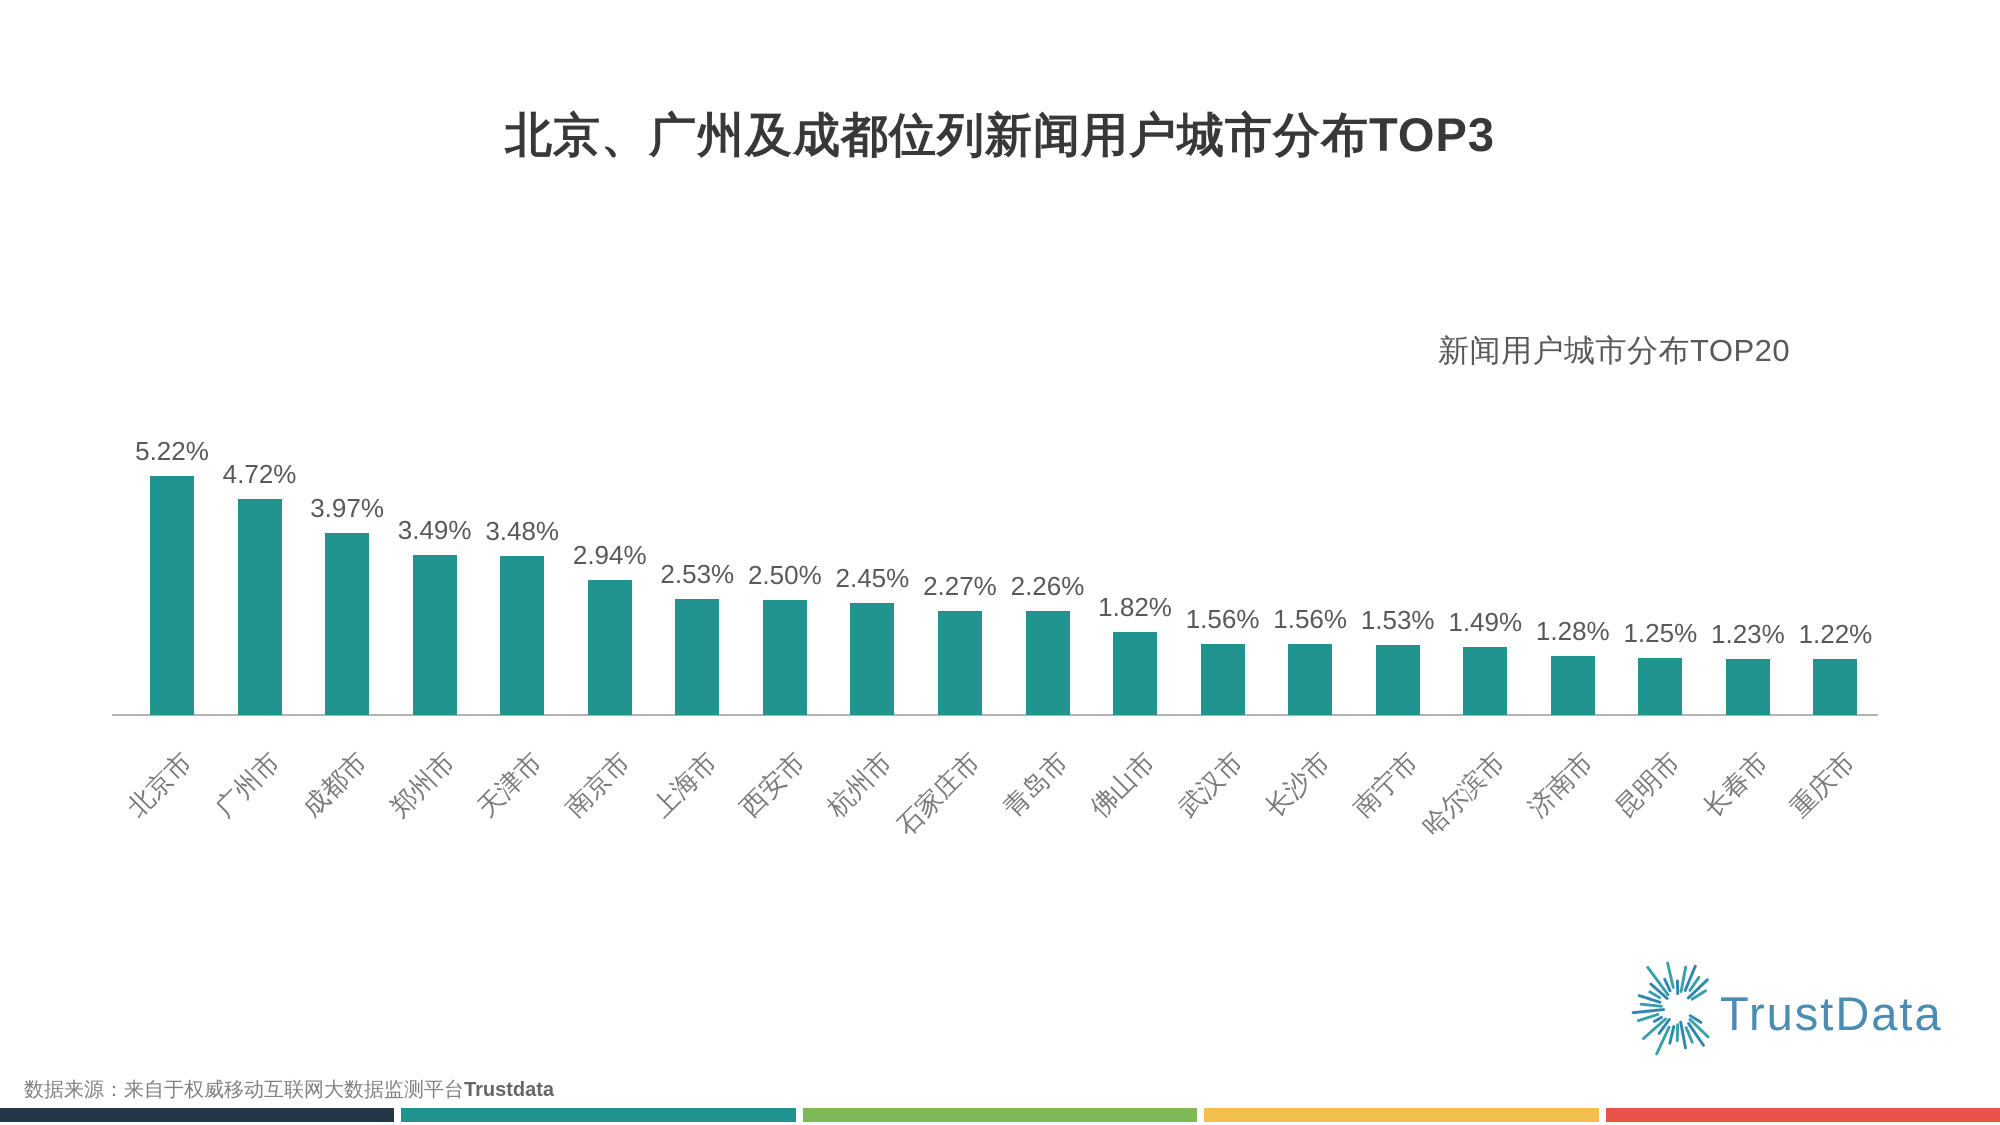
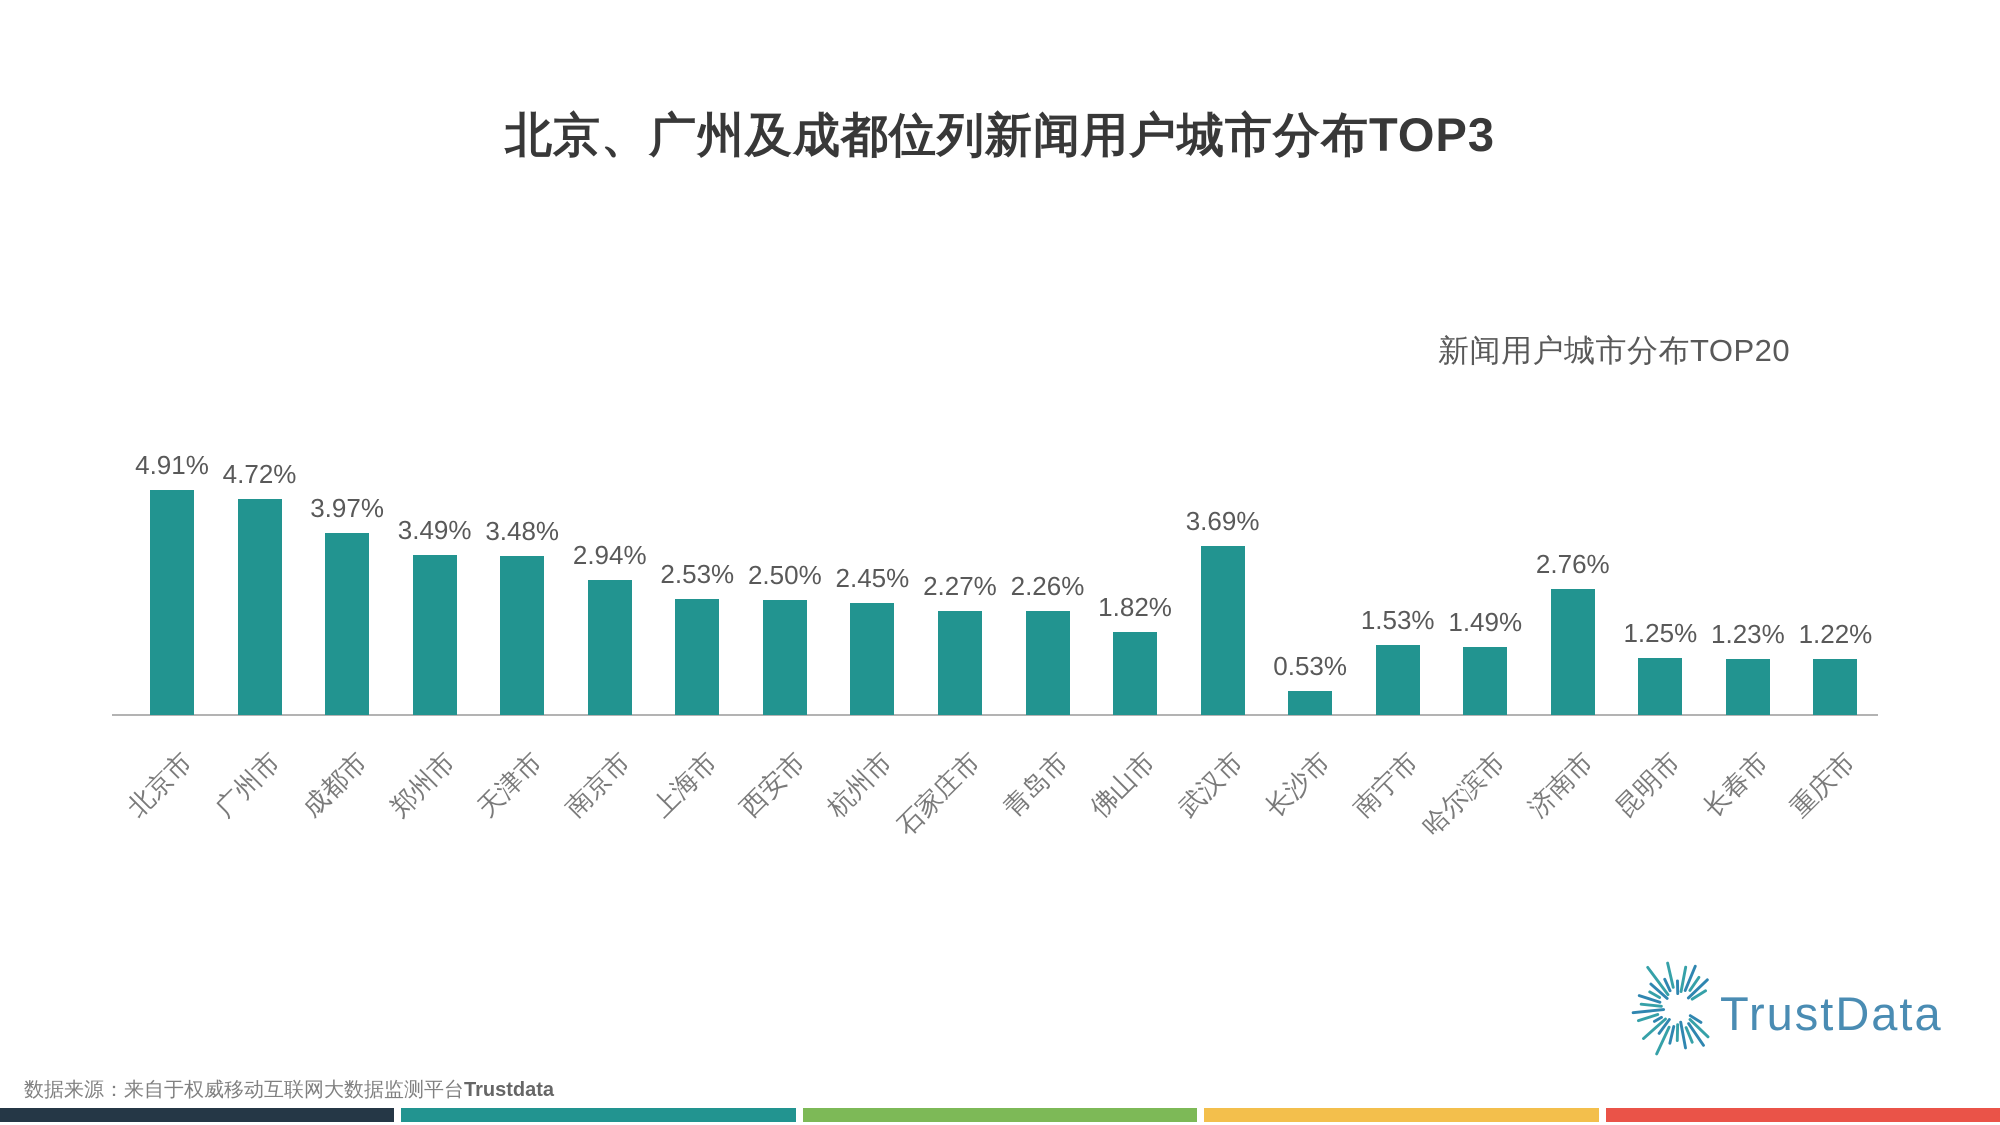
北京市: 5.22% -> 4.91%
武汉市: 1.56% -> 3.69%
长沙市: 1.56% -> 0.53%
济南市: 1.28% -> 2.76%
